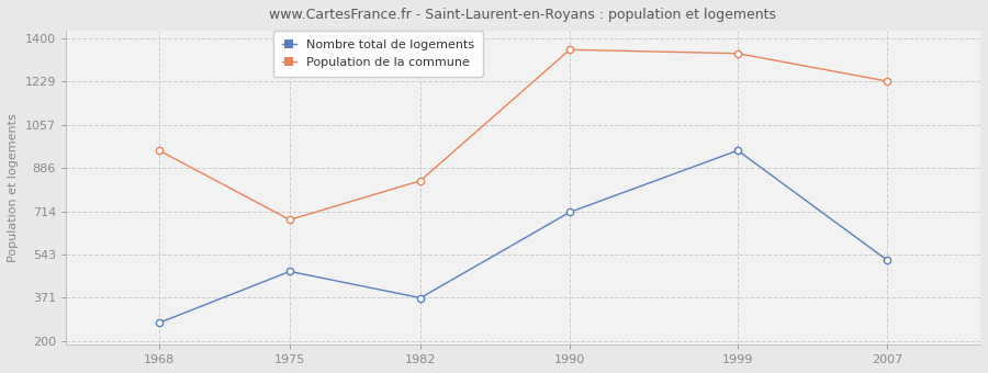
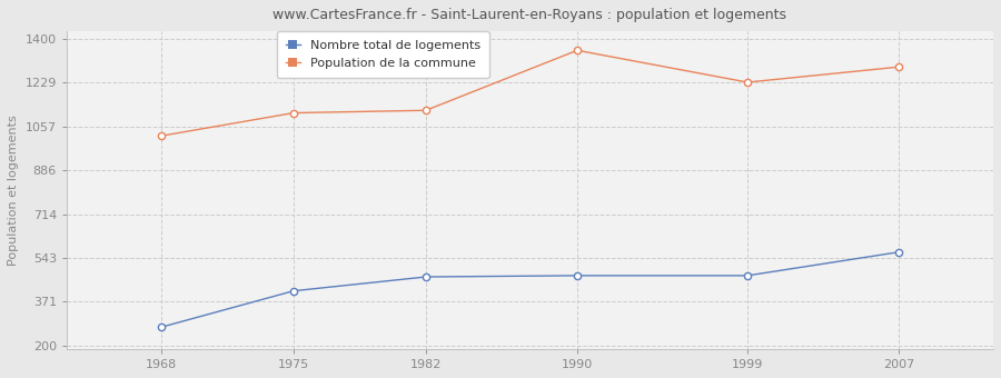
Population de la commune/1968: 955 -> 1020
Nombre total de logements/1975: 475 -> 413
Population de la commune/1975: 680 -> 1110
Nombre total de logements/1982: 370 -> 468
Population de la commune/1982: 835 -> 1120
Nombre total de logements/1990: 710 -> 473
Nombre total de logements/1999: 955 -> 473
Population de la commune/1999: 1340 -> 1230
Nombre total de logements/2007: 520 -> 565
Population de la commune/2007: 1230 -> 1290
